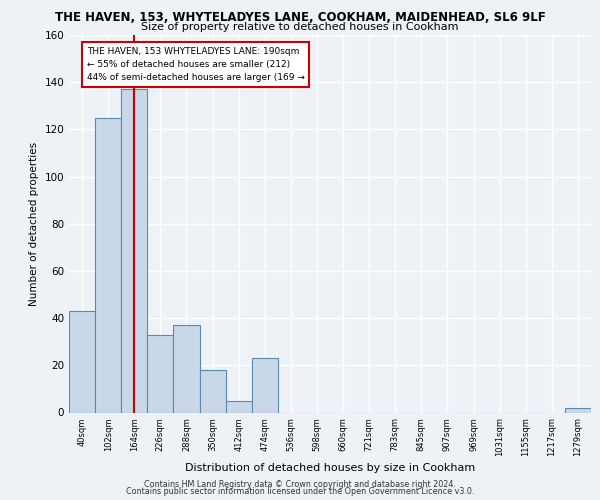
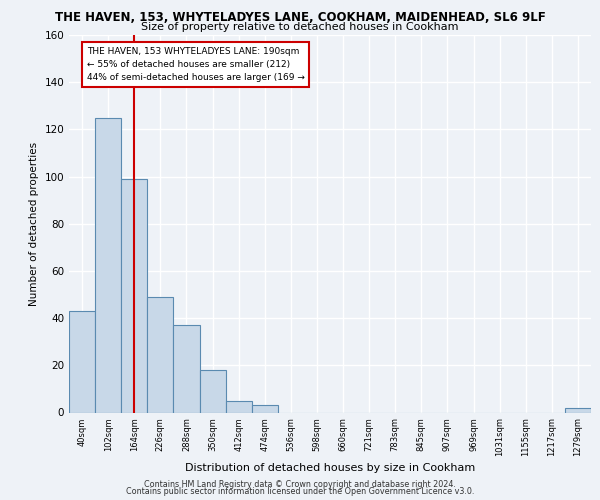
164sqm: 137 -> 99
226sqm: 33 -> 49
474sqm: 23 -> 3
